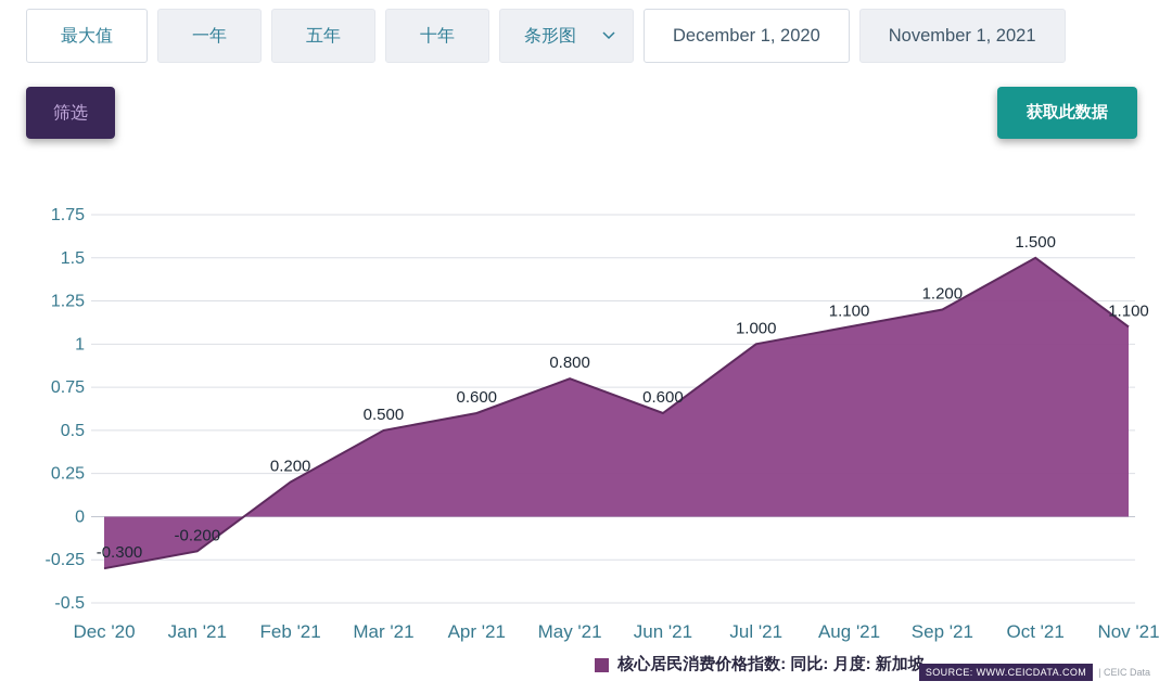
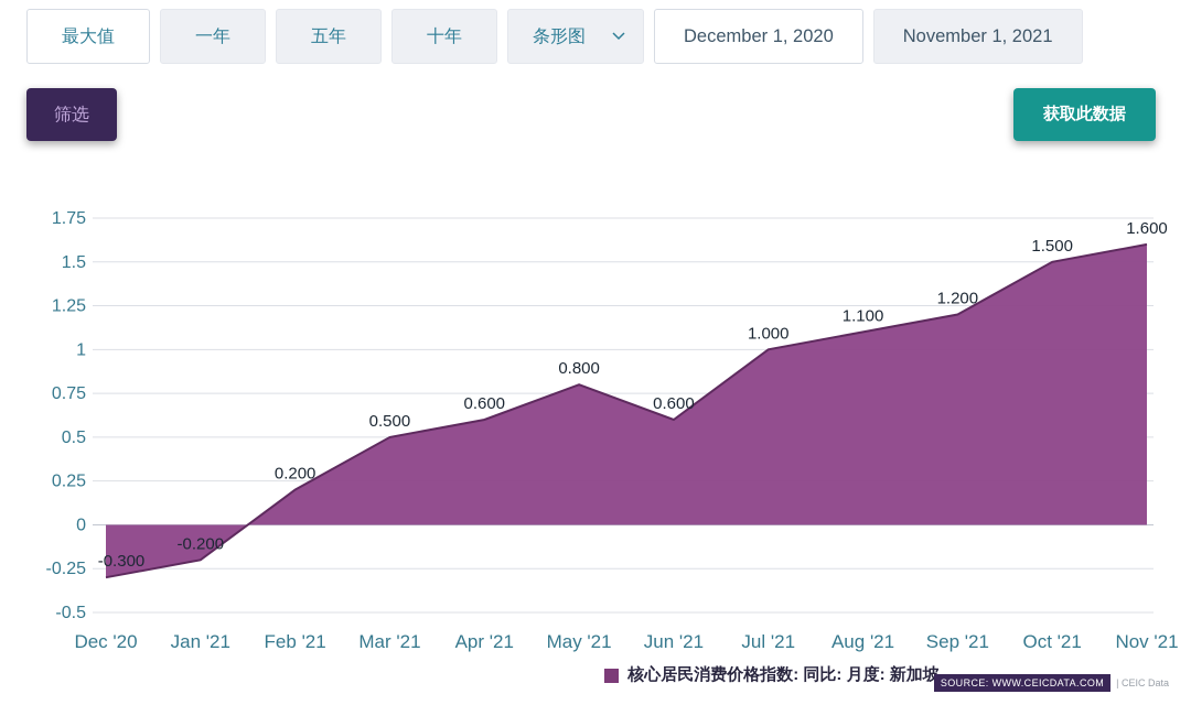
Nov '21: 1.100 -> 1.600
